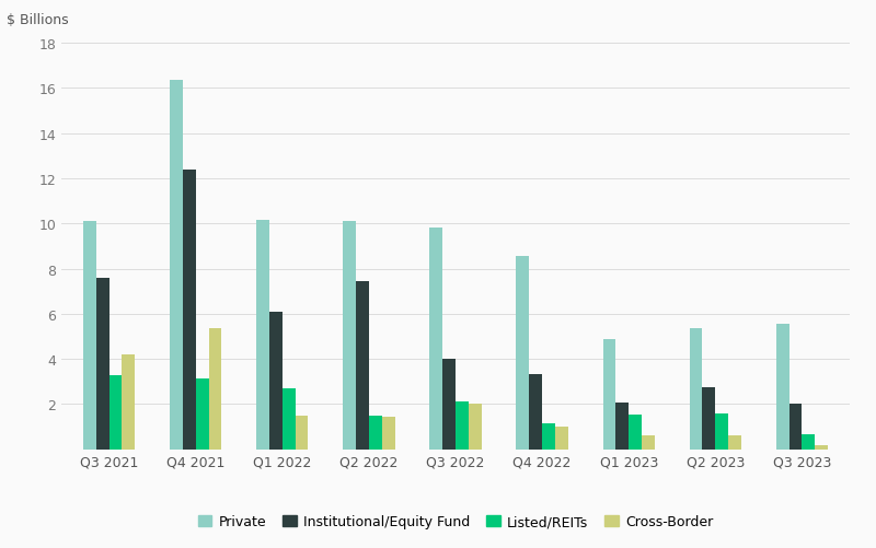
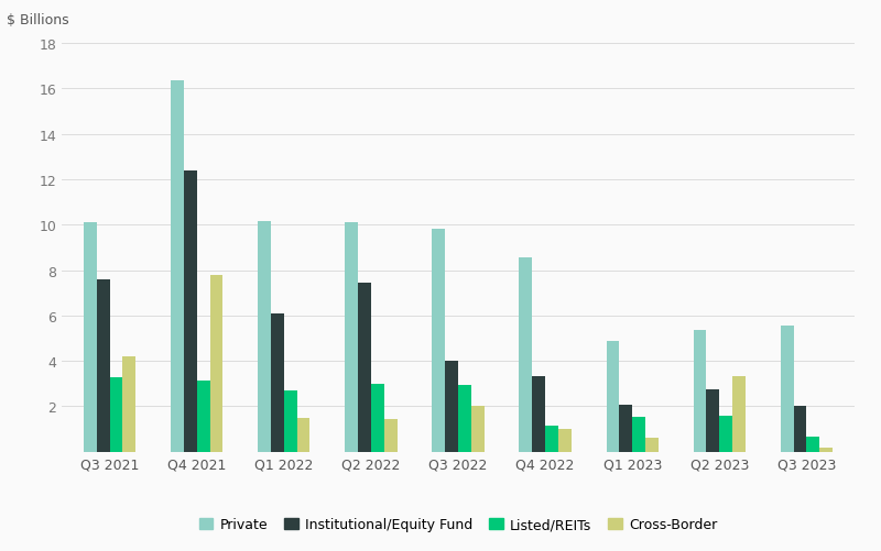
Cross-Border/Q4 2021: 5.35 -> 7.80
Listed/REITs/Q2 2022: 1.50 -> 3.00
Listed/REITs/Q3 2022: 2.10 -> 2.95
Cross-Border/Q2 2023: 0.60 -> 3.35
